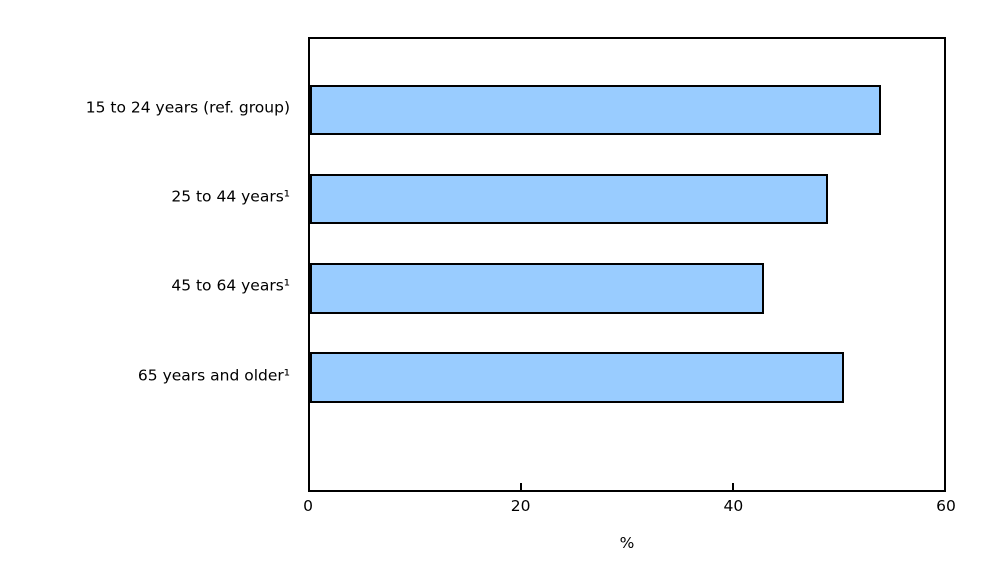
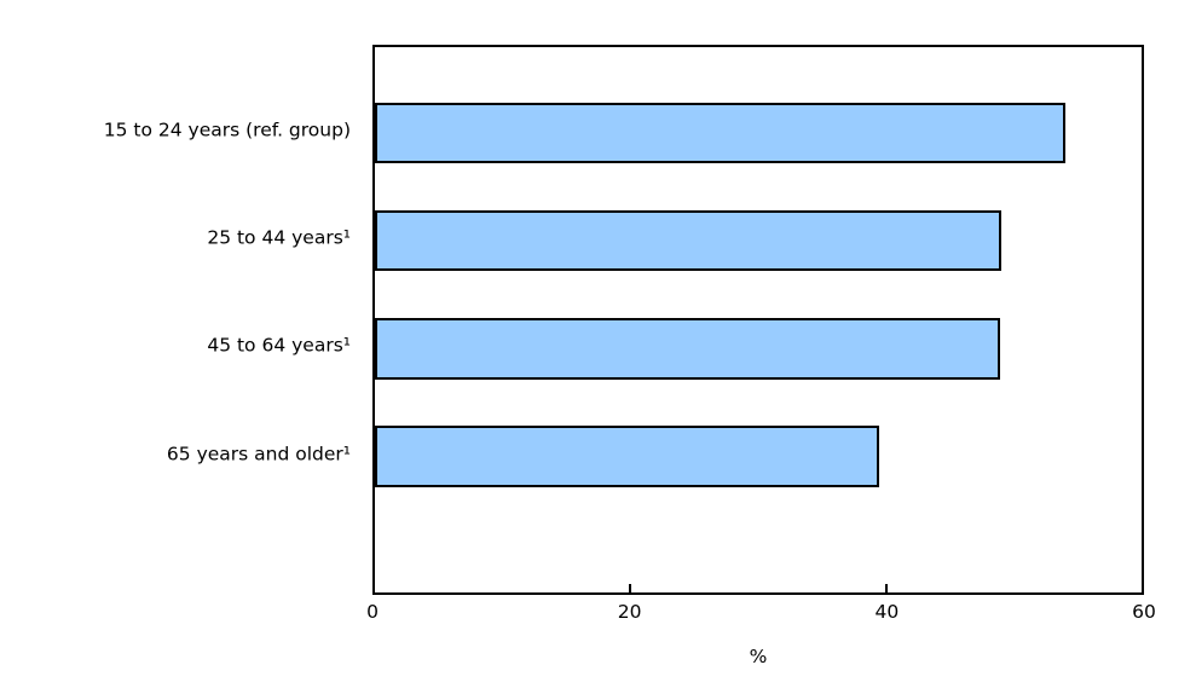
45 to 64 years¹: 43.0 -> 48.9
65 years and older¹: 50.5 -> 39.5
